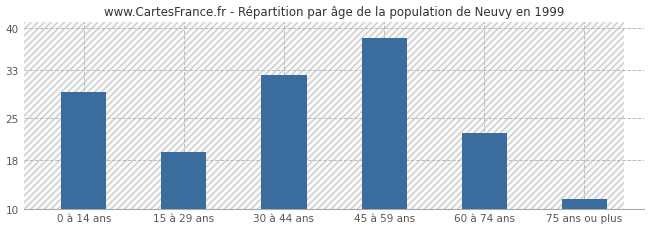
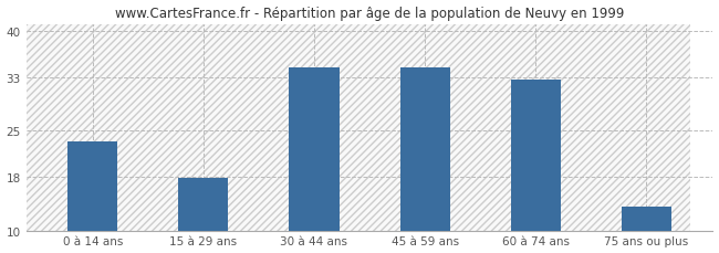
0 à 14 ans: 29.4 -> 23.3
15 à 29 ans: 19.4 -> 17.9
30 à 44 ans: 32.2 -> 34.5
45 à 59 ans: 38.2 -> 34.5
60 à 74 ans: 22.6 -> 32.6
75 ans ou plus: 11.6 -> 13.5
